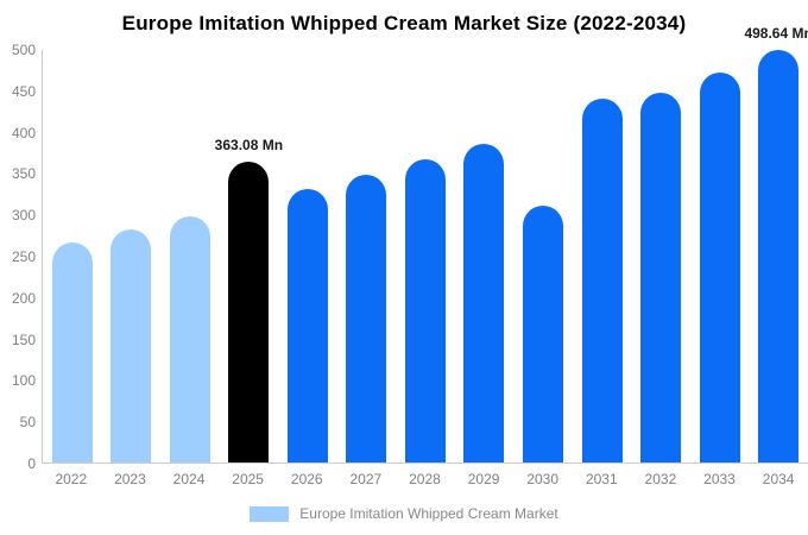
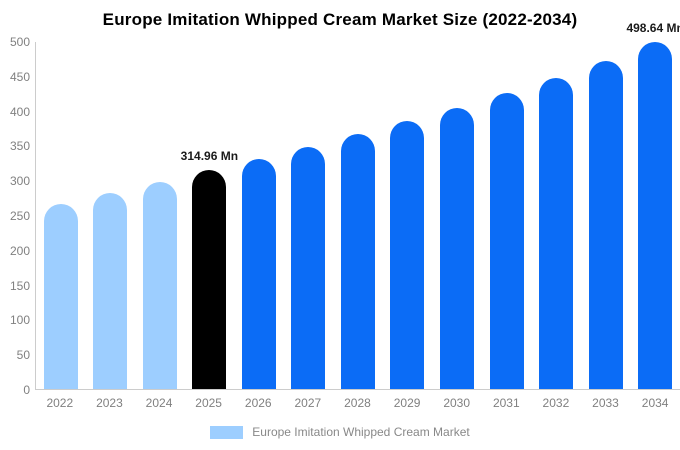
2025: 363.08 -> 314.96
2030: 310 -> 400
2031: 440 -> 420
